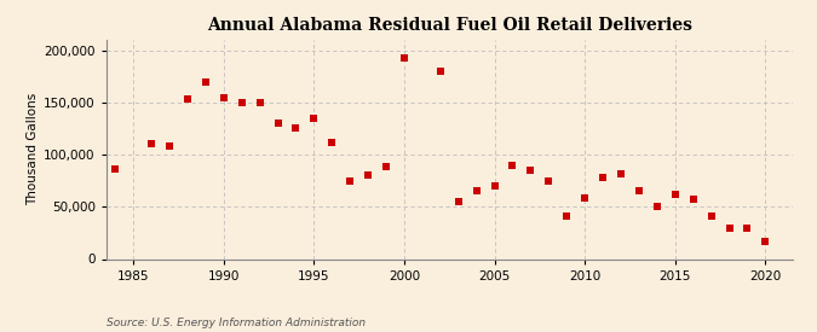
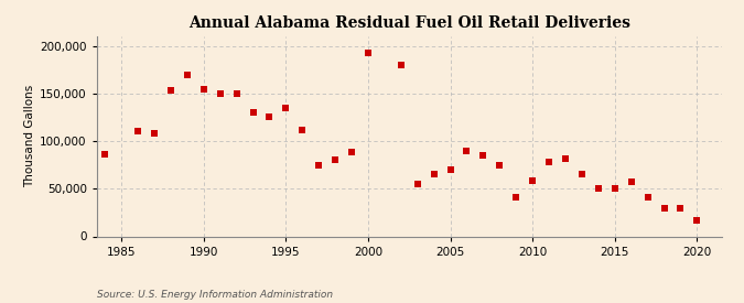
2015: 62,000 -> 50,000
